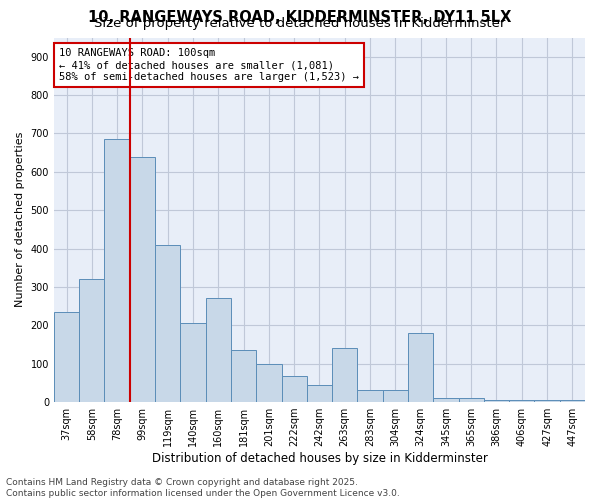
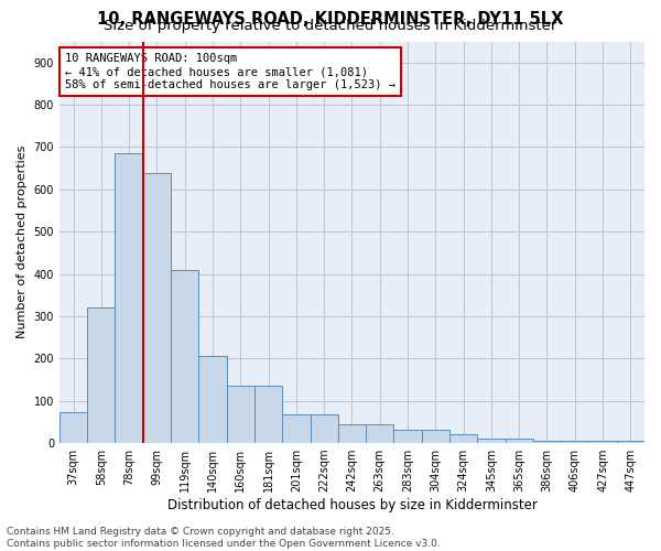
37sqm: 235 -> 72
160sqm: 270 -> 137
201sqm: 100 -> 68
263sqm: 140 -> 45
324sqm: 180 -> 20
